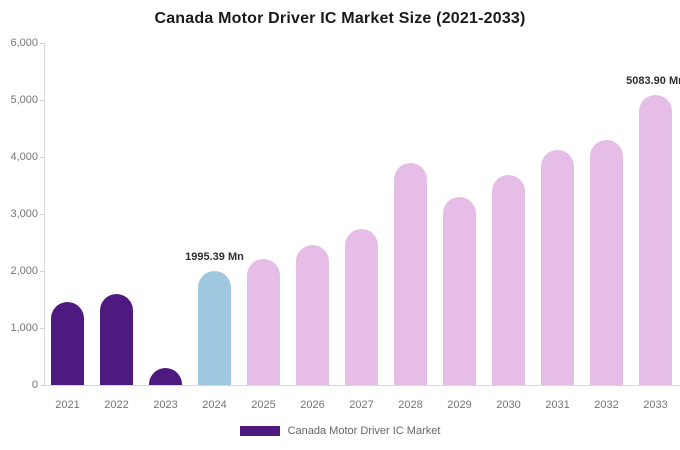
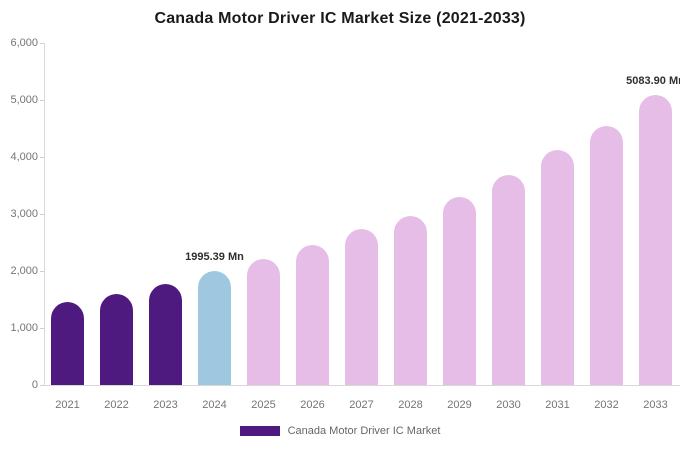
2023: 300 -> 1800
2028: 3900 -> 3000
2032: 4300 -> 4500
